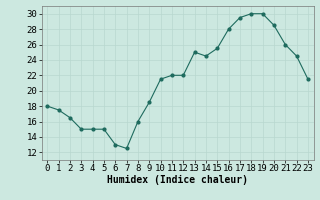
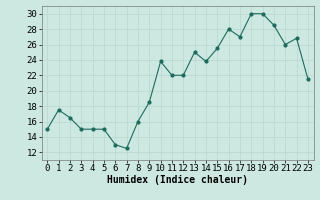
0: 18.0 -> 15.0
10: 21.5 -> 23.8
14: 24.5 -> 23.8
17: 29.5 -> 27.0
22: 24.5 -> 26.8
